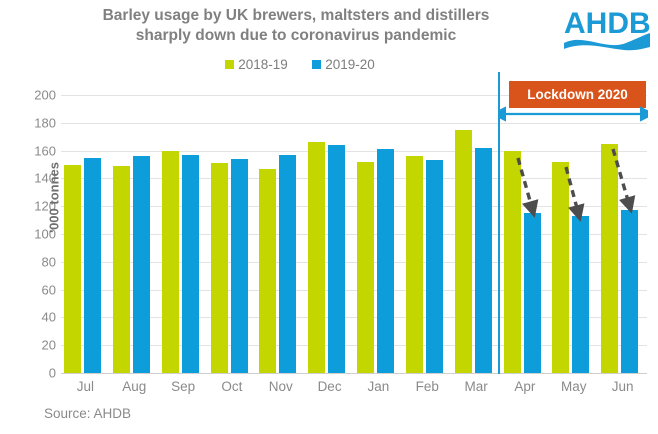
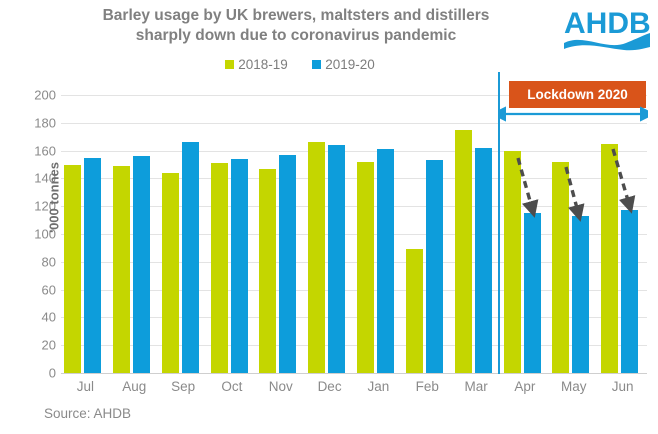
2018-19/Sep: 160 -> 144
2019-20/Sep: 157 -> 166
2018-19/Feb: 156 -> 89
